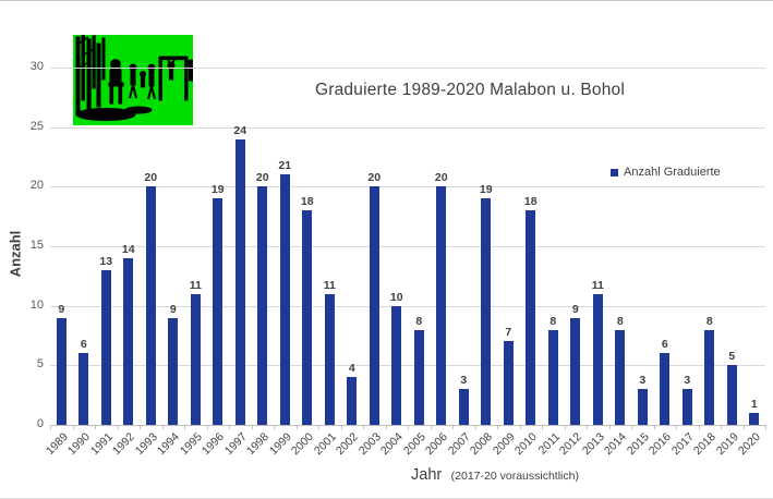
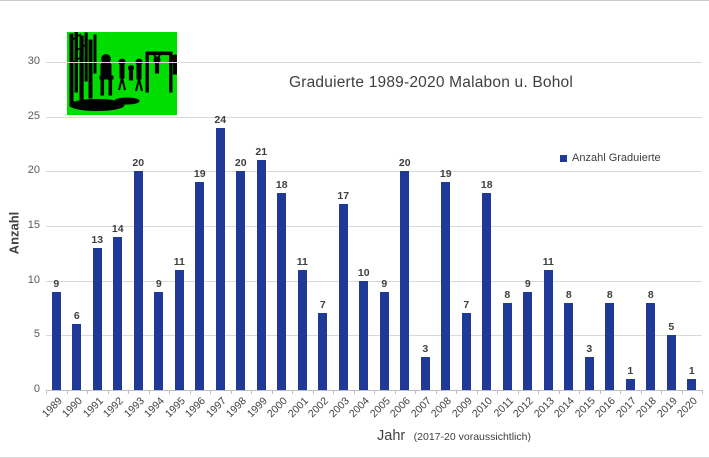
2002: 4 -> 7
2003: 20 -> 17
2005: 8 -> 9
2016: 6 -> 8
2017: 3 -> 1
